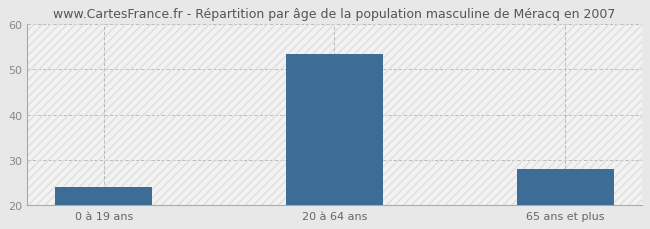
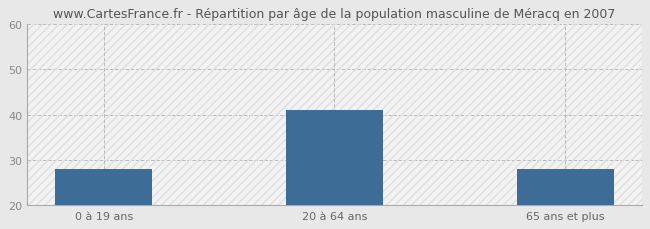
0 à 19 ans: 24.0 -> 28.0
20 à 64 ans: 53.5 -> 41.0
